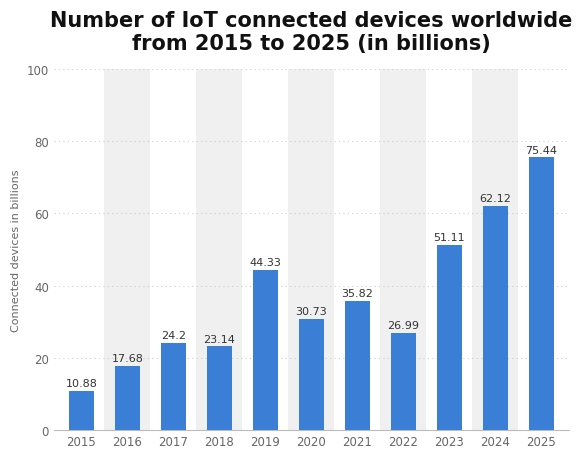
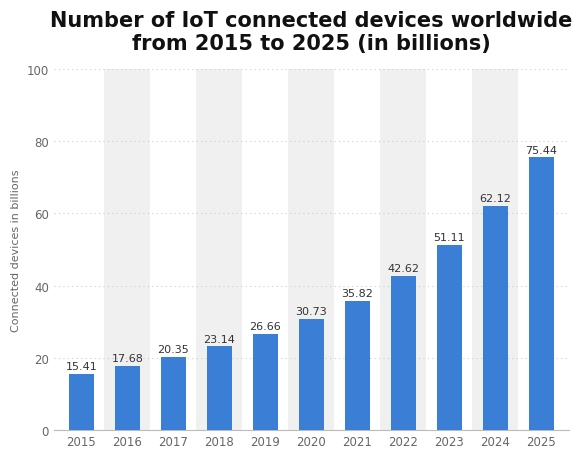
2015: 10.88 -> 15.41
2017: 24.2 -> 20.35
2019: 44.33 -> 26.66
2022: 26.99 -> 42.62
